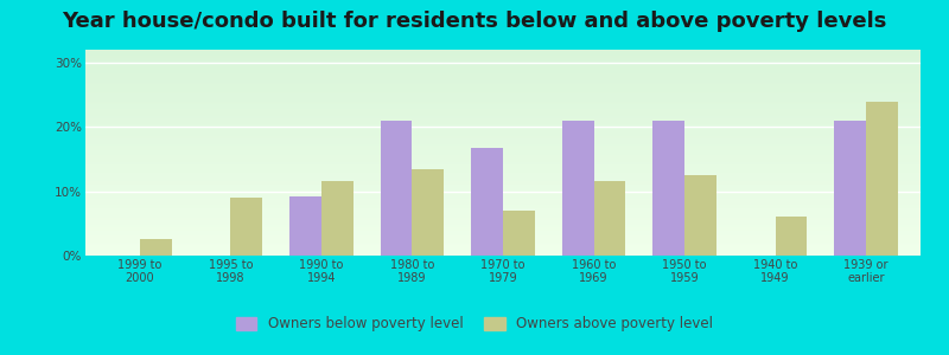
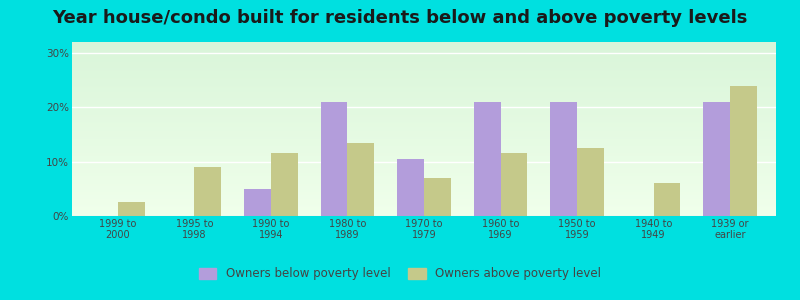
Owners below poverty level/1990 to 1994: 9.2% -> 5.0%
Owners below poverty level/1970 to 1979: 16.8% -> 10.5%
